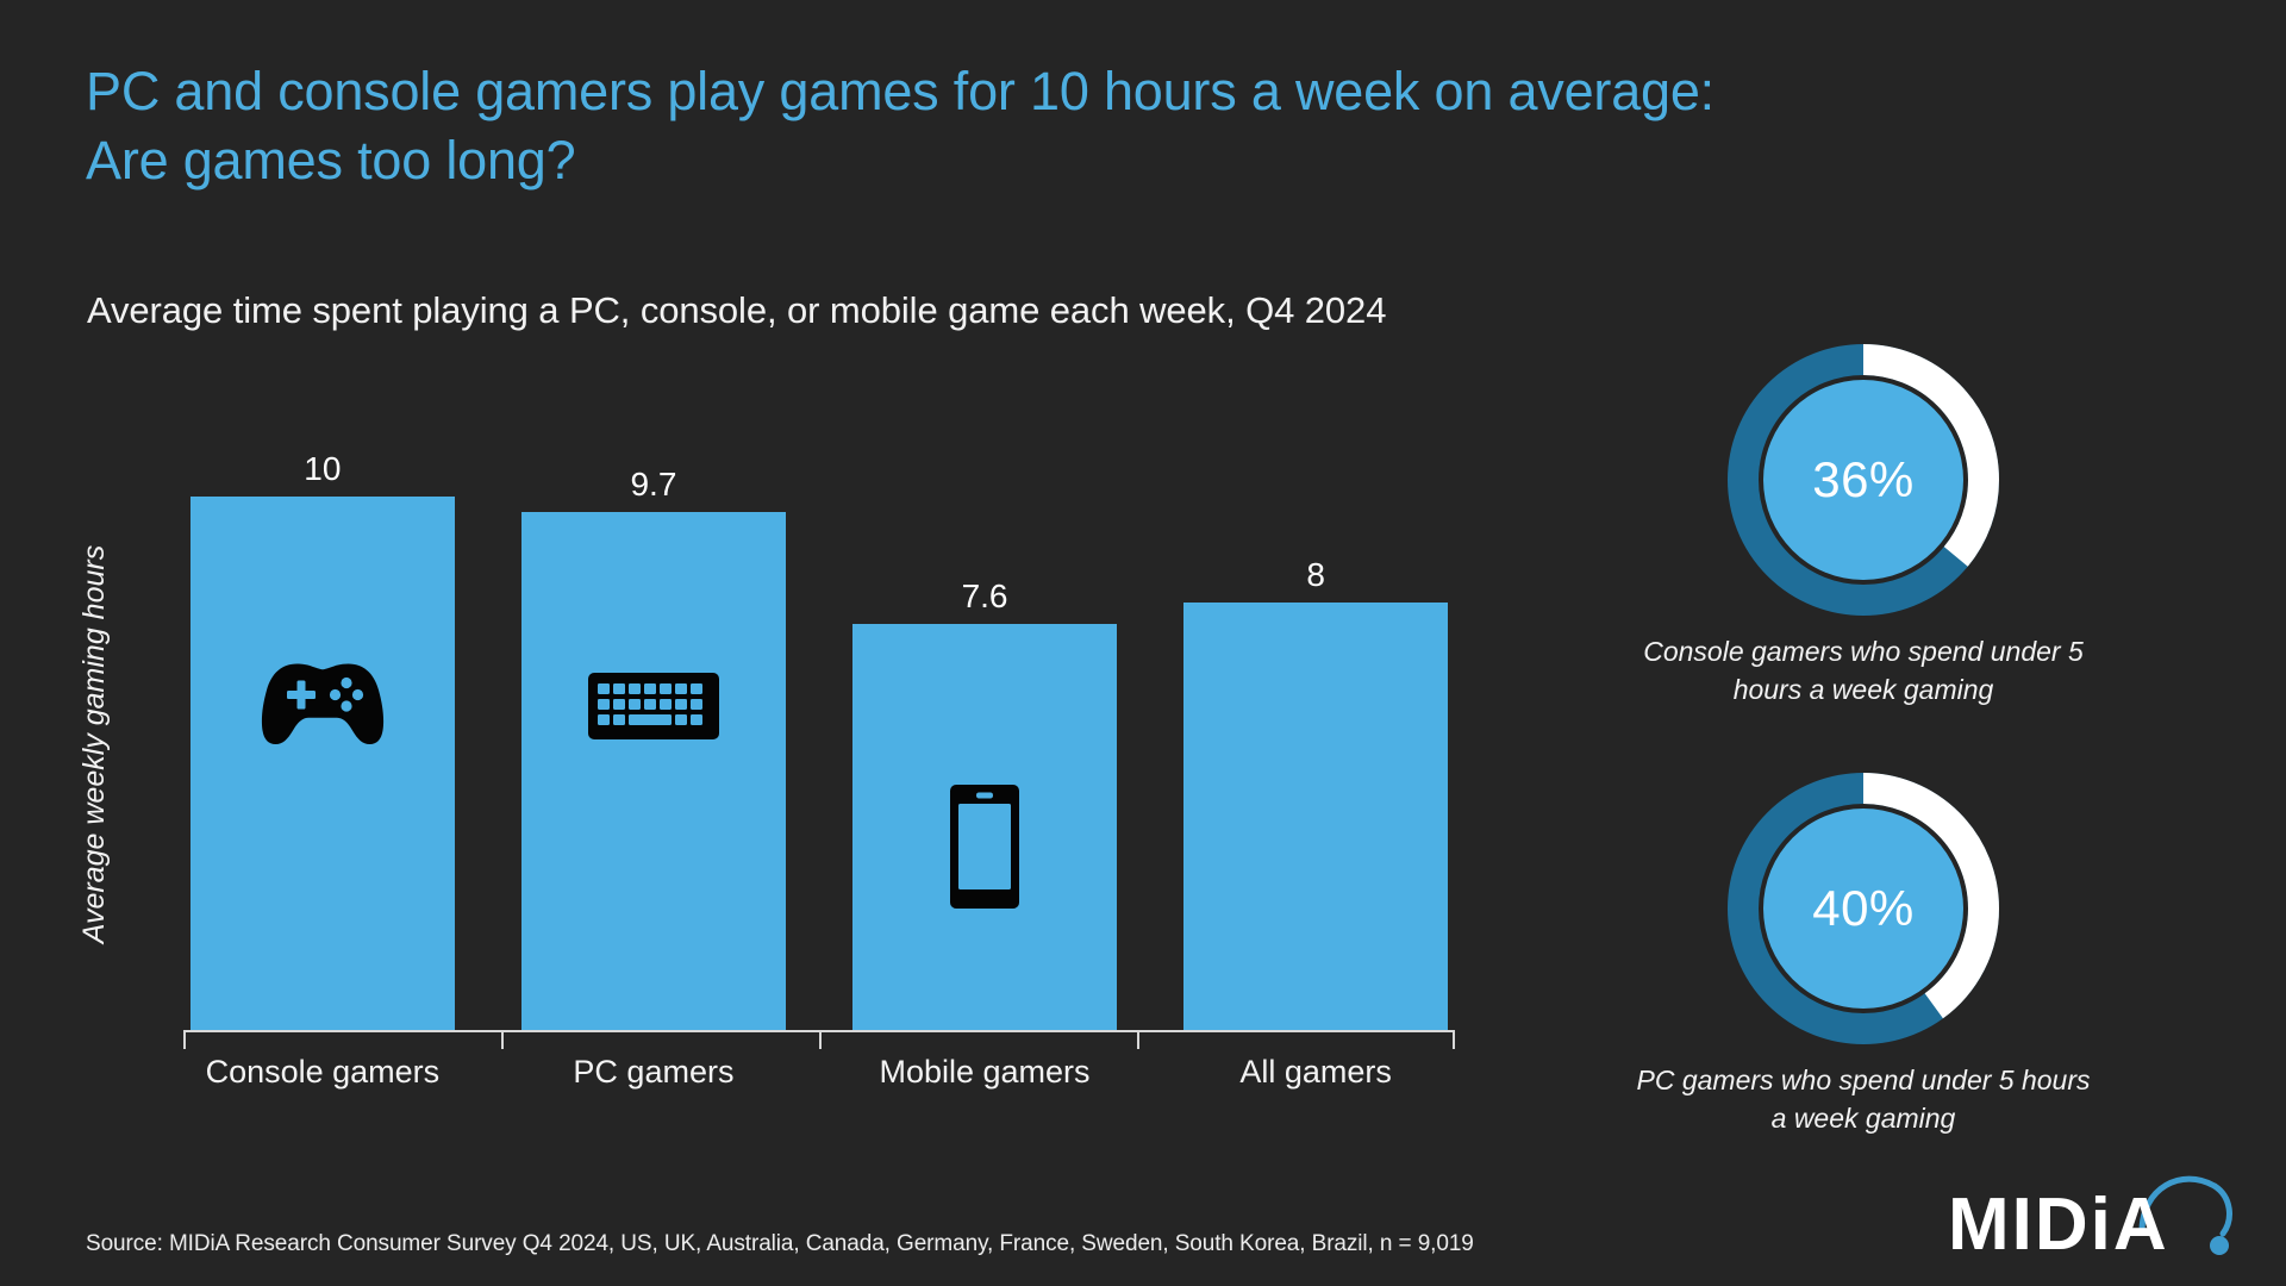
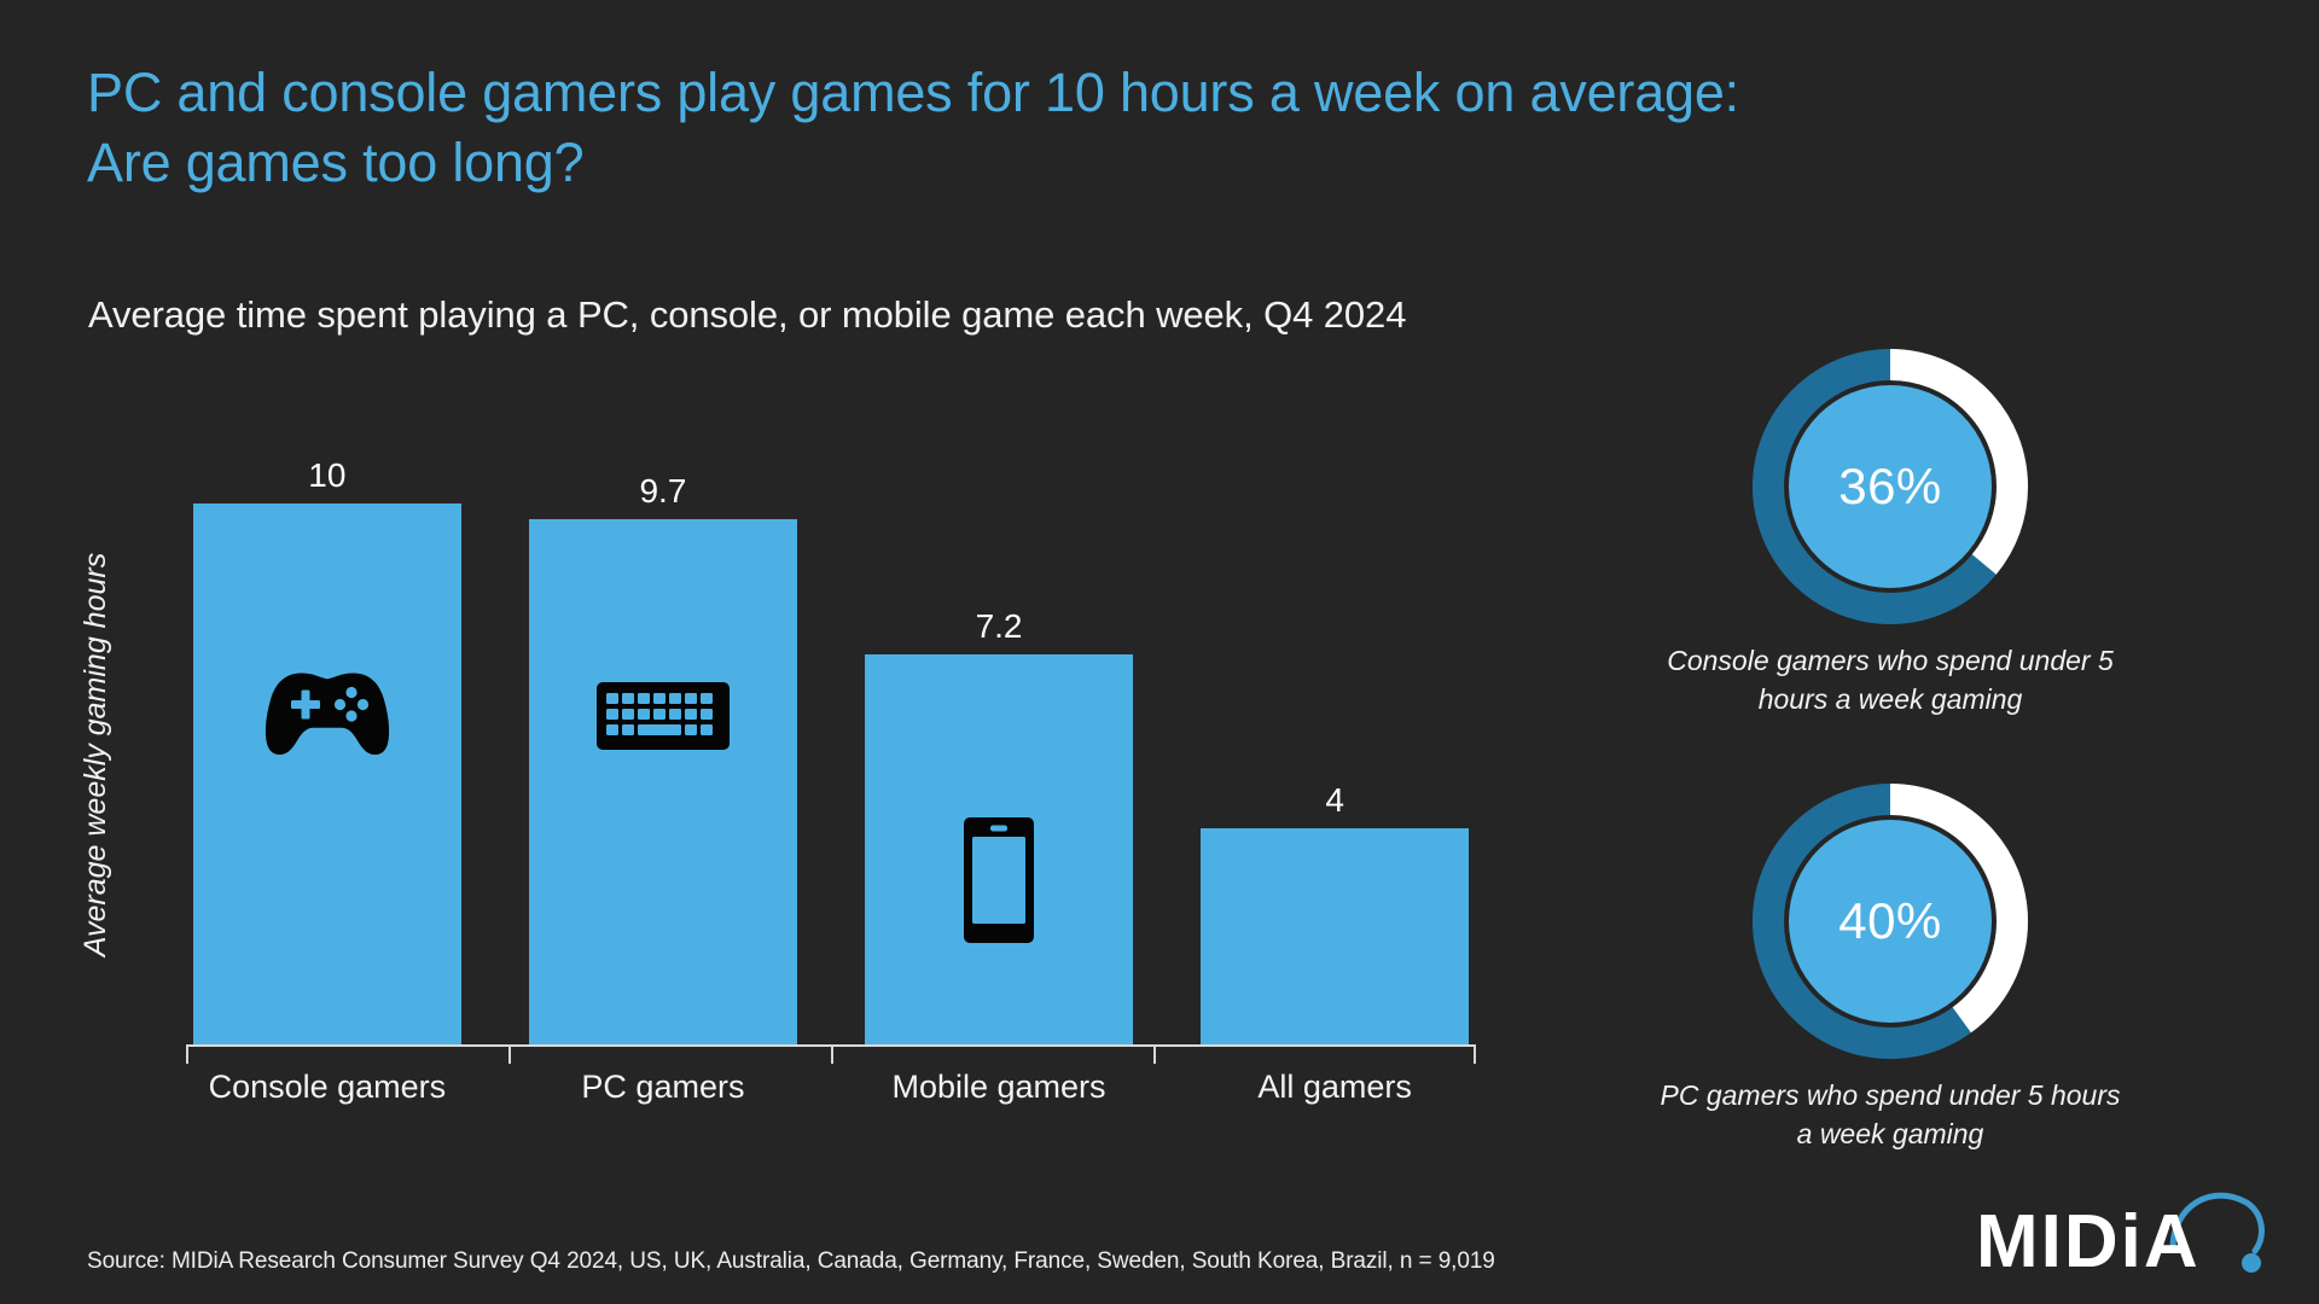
Mobile gamers: 7.6 -> 7.2
All gamers: 8 -> 4
